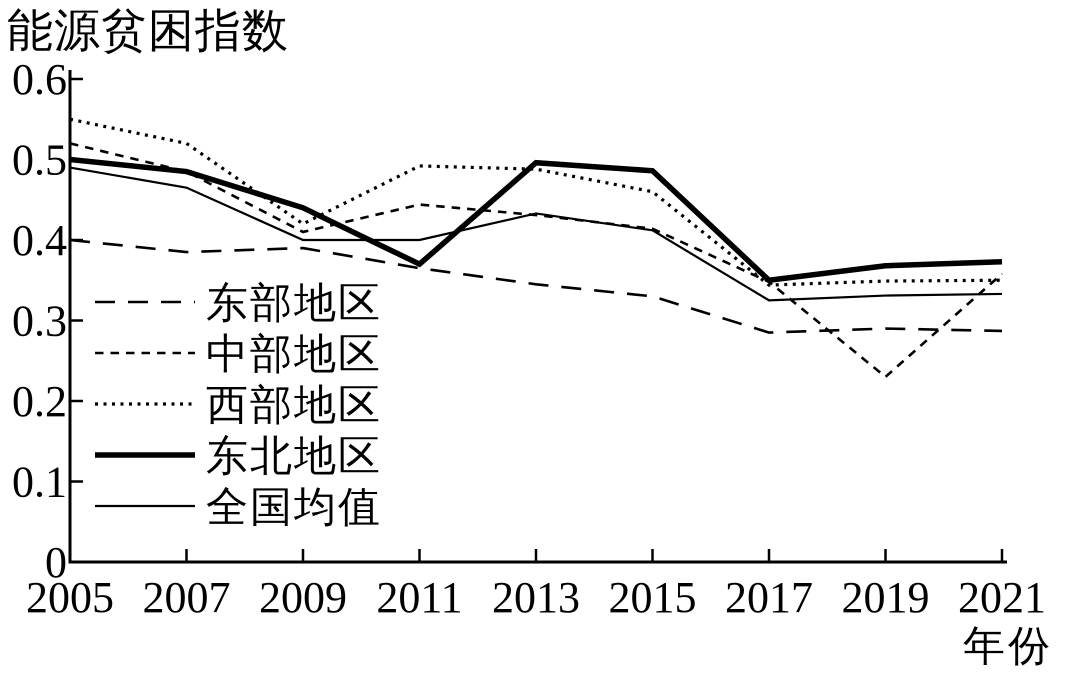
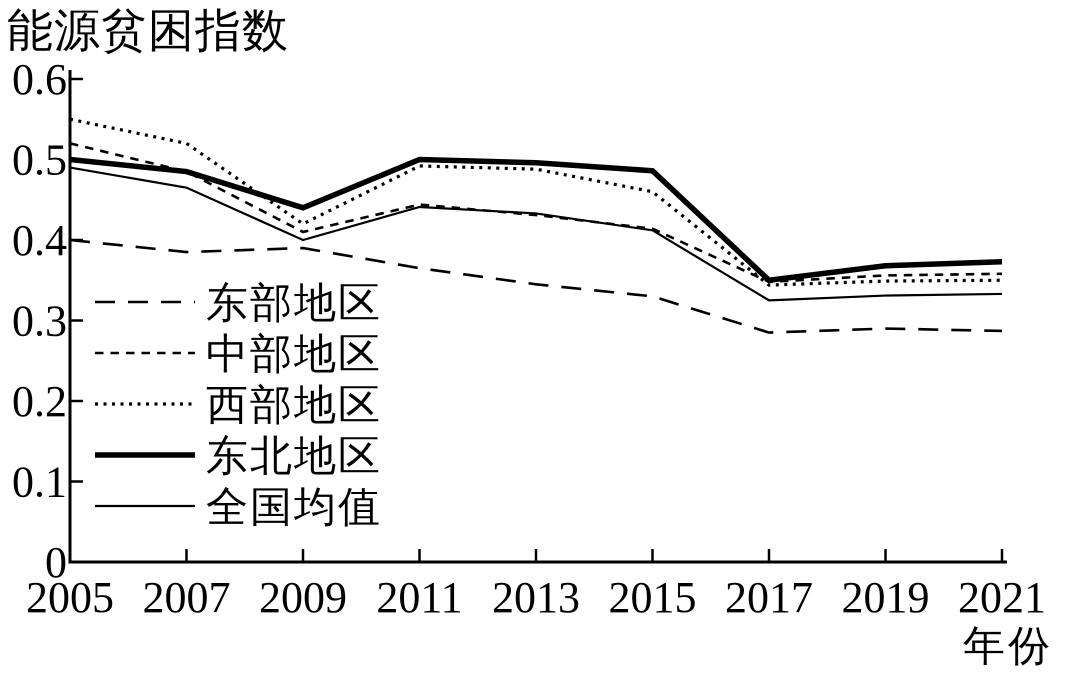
东北地区/2011: 0.37 -> 0.50
全国均值/2011: 0.40 -> 0.44
中部地区/2019: 0.23 -> 0.36
